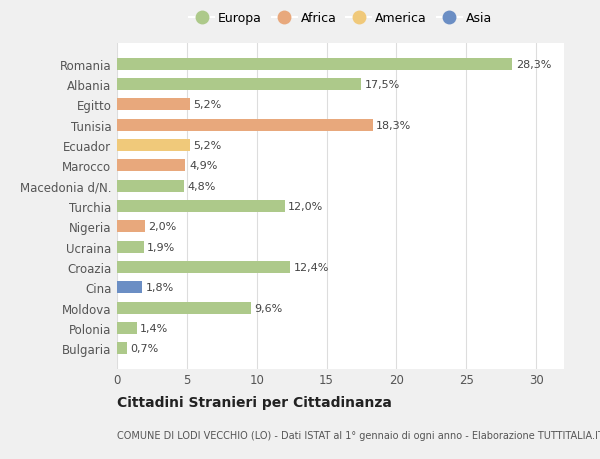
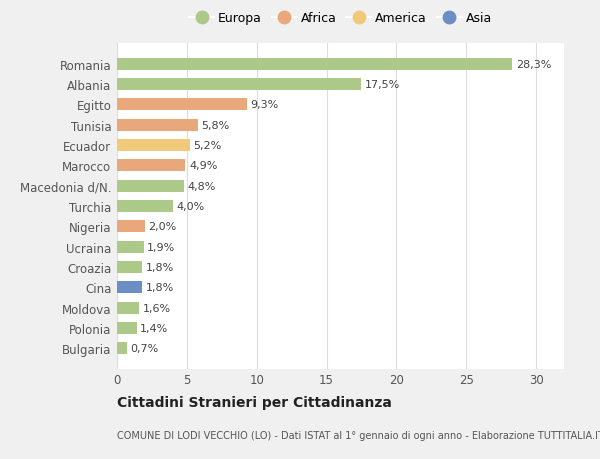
Egitto: 5,2% -> 9,3%
Tunisia: 18,3% -> 5,8%
Turchia: 12,0% -> 4,0%
Croazia: 12,4% -> 1,8%
Moldova: 9,6% -> 1,6%
